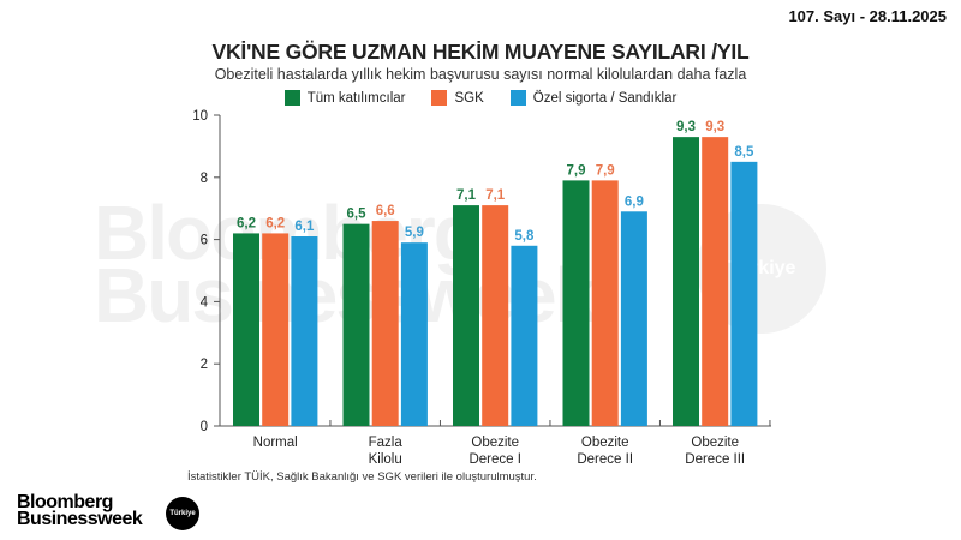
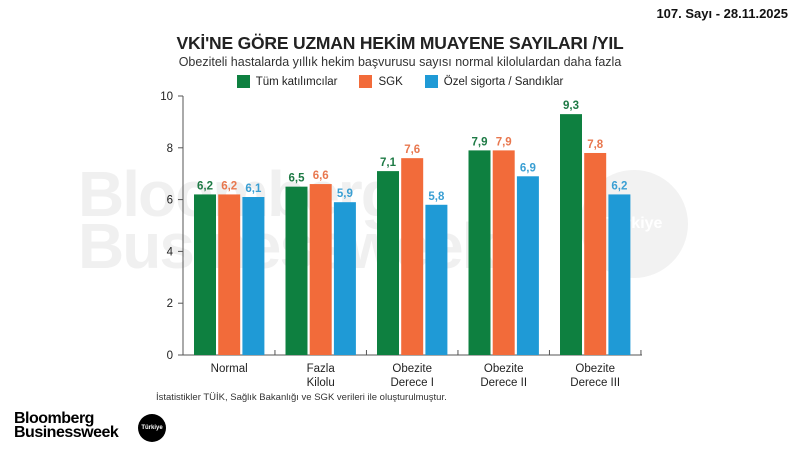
SGK/Obezite Derece I: 7,1 -> 7,6
SGK/Obezite Derece III: 9,3 -> 7,8
Özel sigorta / Sandıklar/Obezite Derece III: 8,5 -> 6,2
